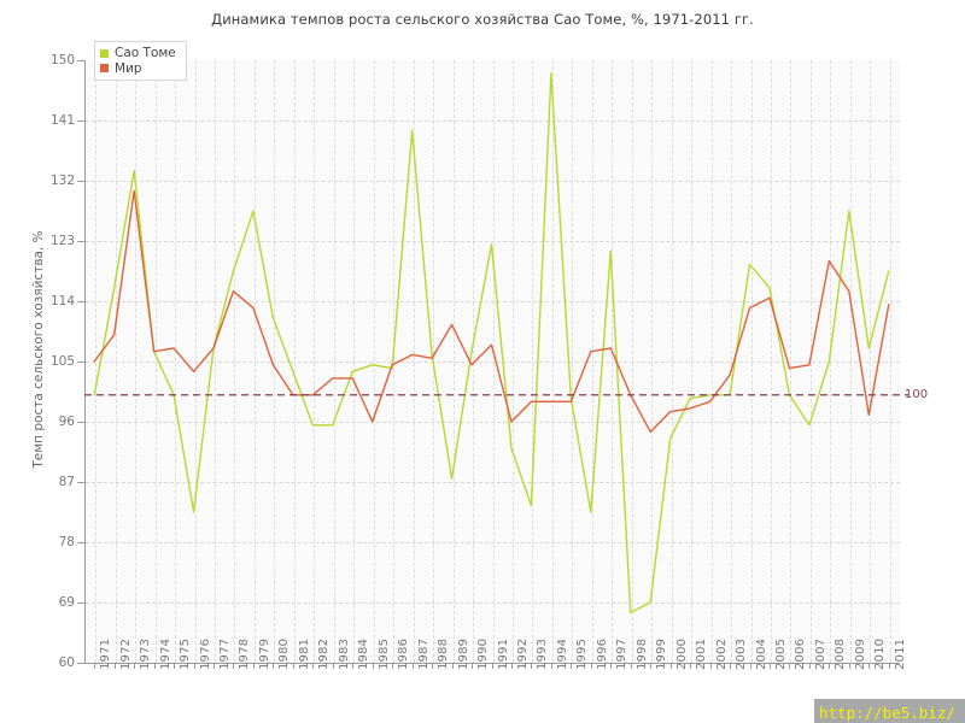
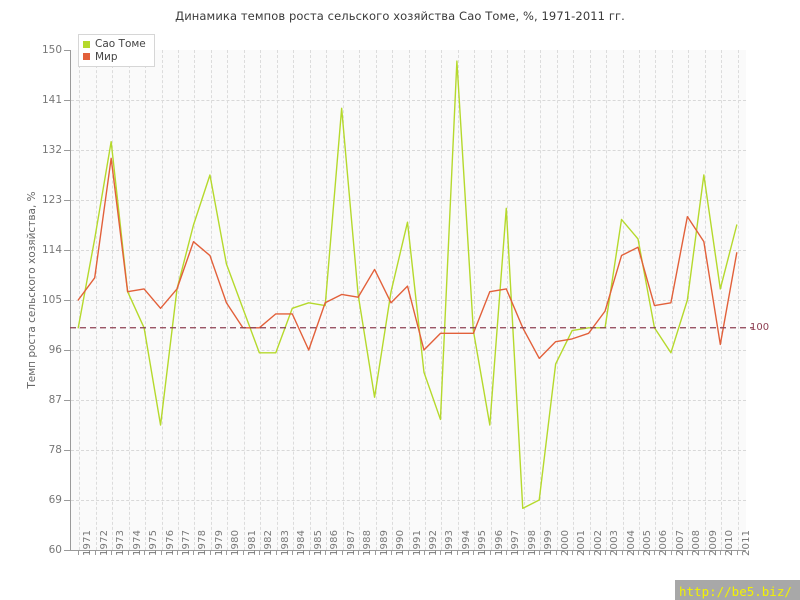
Сао Томе/1991: 122 -> 119
